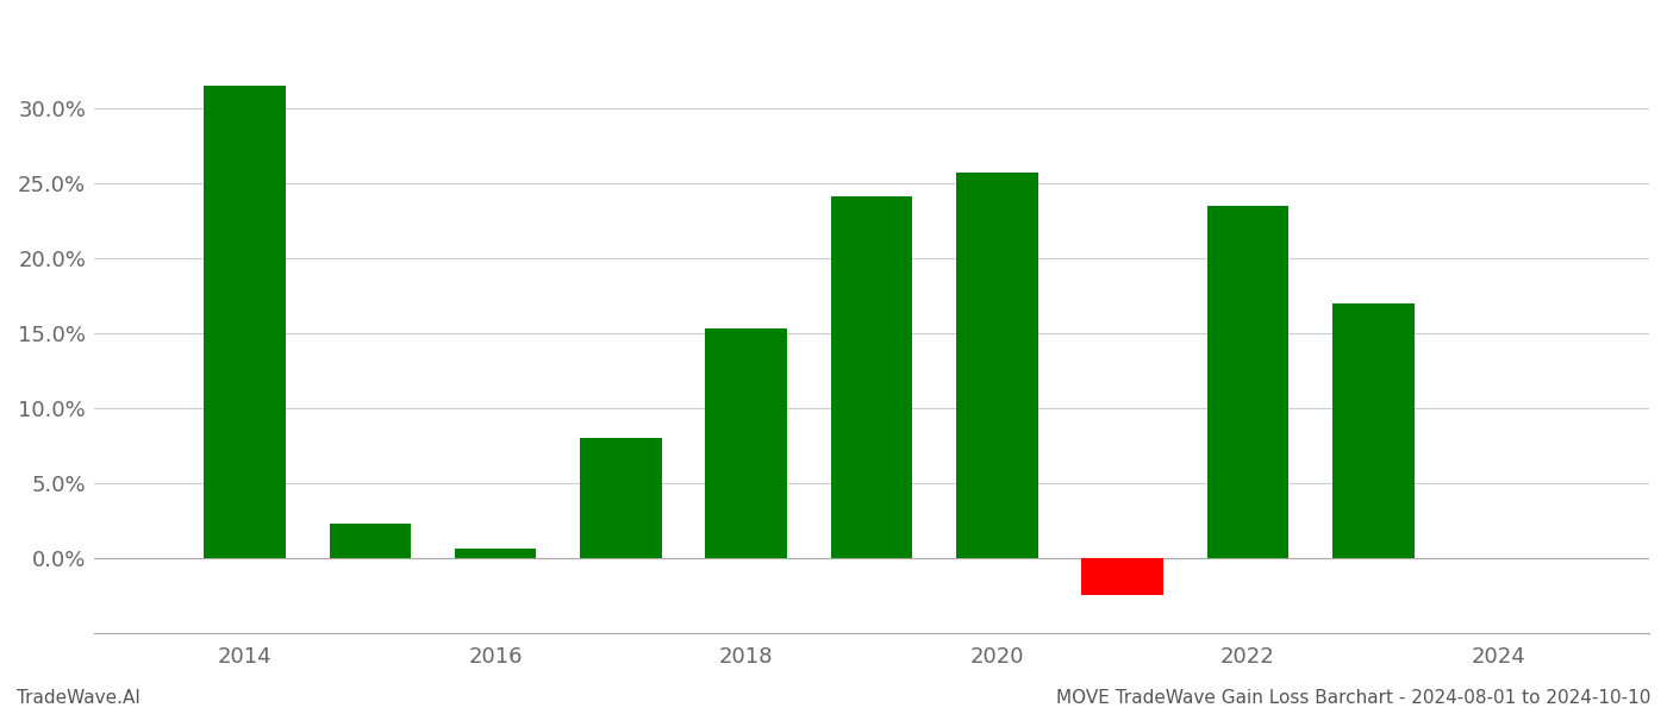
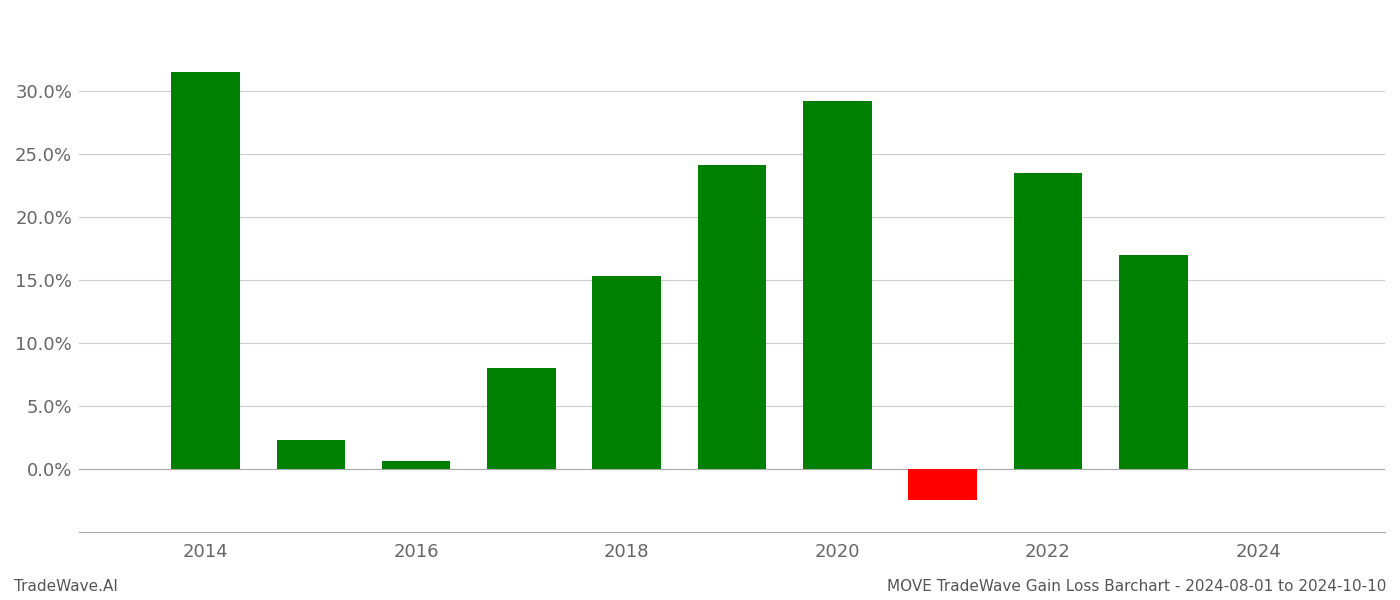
2020: 25.7% -> 29.2%
